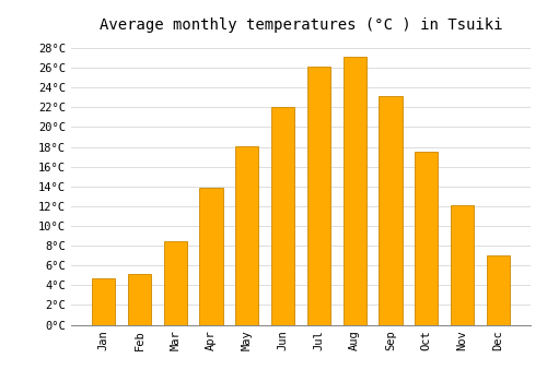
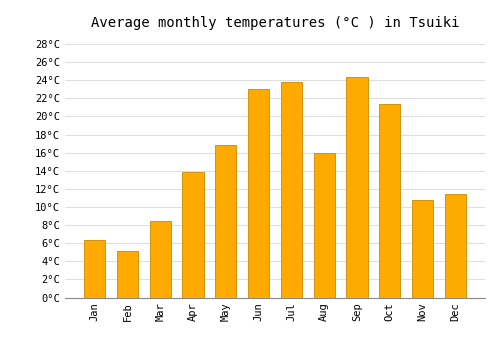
Jan: 4.7°C -> 6.4°C
May: 18.1°C -> 16.8°C
Jun: 22.0°C -> 23.0°C
Jul: 26.1°C -> 23.8°C
Aug: 27.1°C -> 16.0°C
Sep: 23.1°C -> 24.4°C
Oct: 17.5°C -> 21.4°C
Nov: 12.1°C -> 10.8°C
Dec: 7.0°C -> 11.4°C
